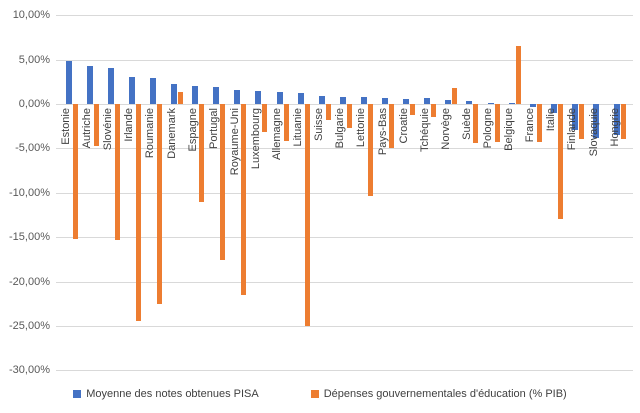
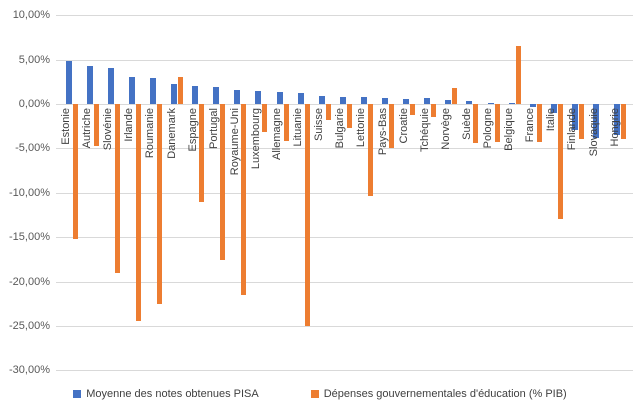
Dépenses gouvernementales d'éducation (% PIB)/Slovénie: -15% -> -19%
Dépenses gouvernementales d'éducation (% PIB)/Danemark: 1% -> 3%
